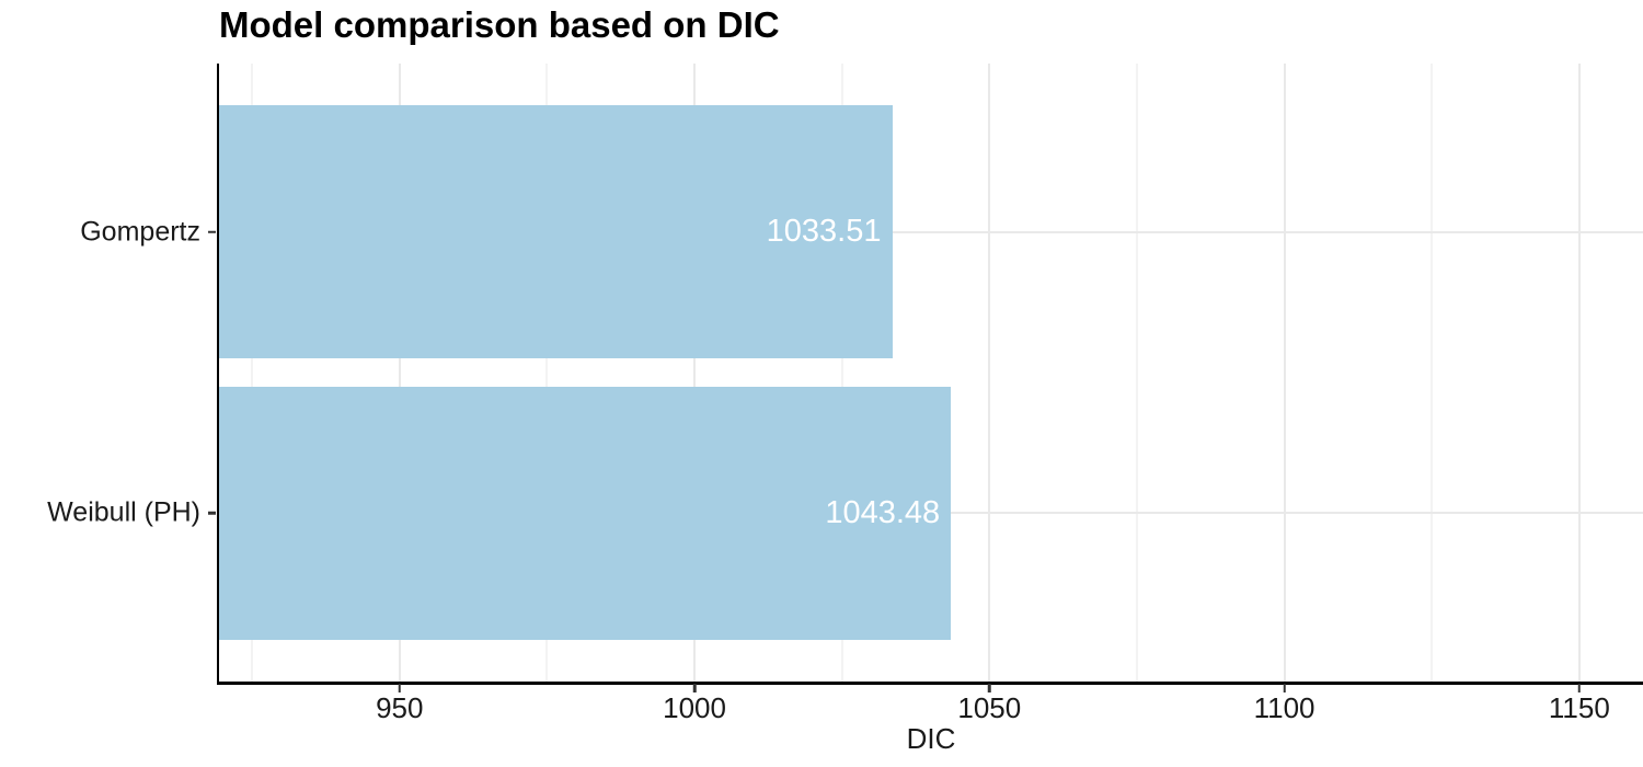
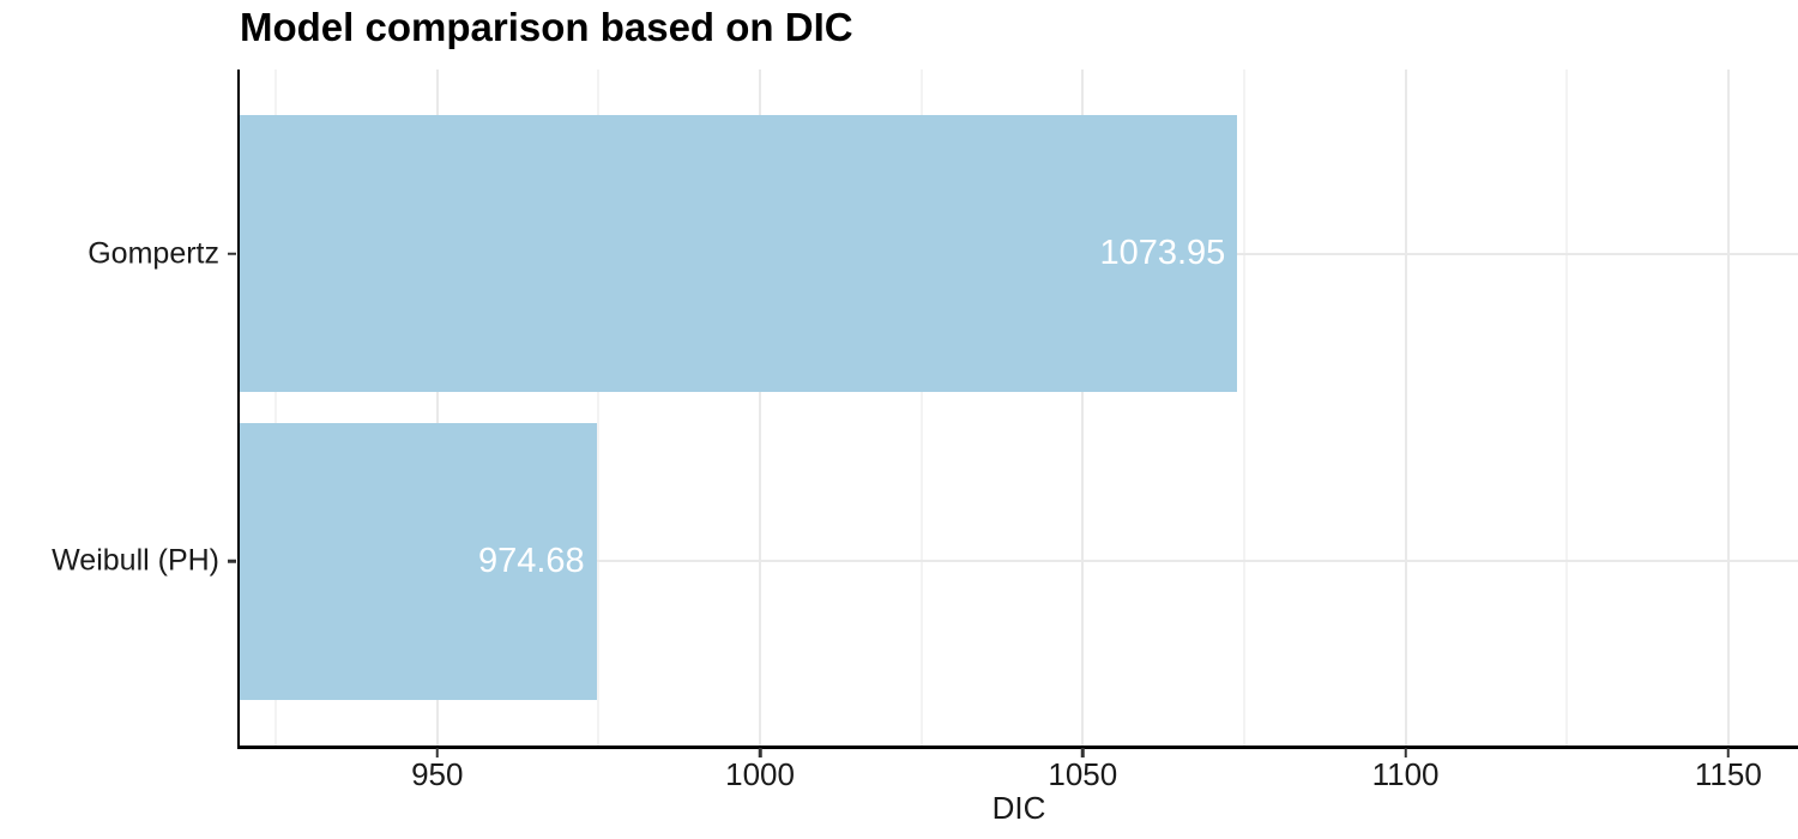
Gompertz: 1033.51 -> 1073.95
Weibull (PH): 1043.48 -> 974.68
